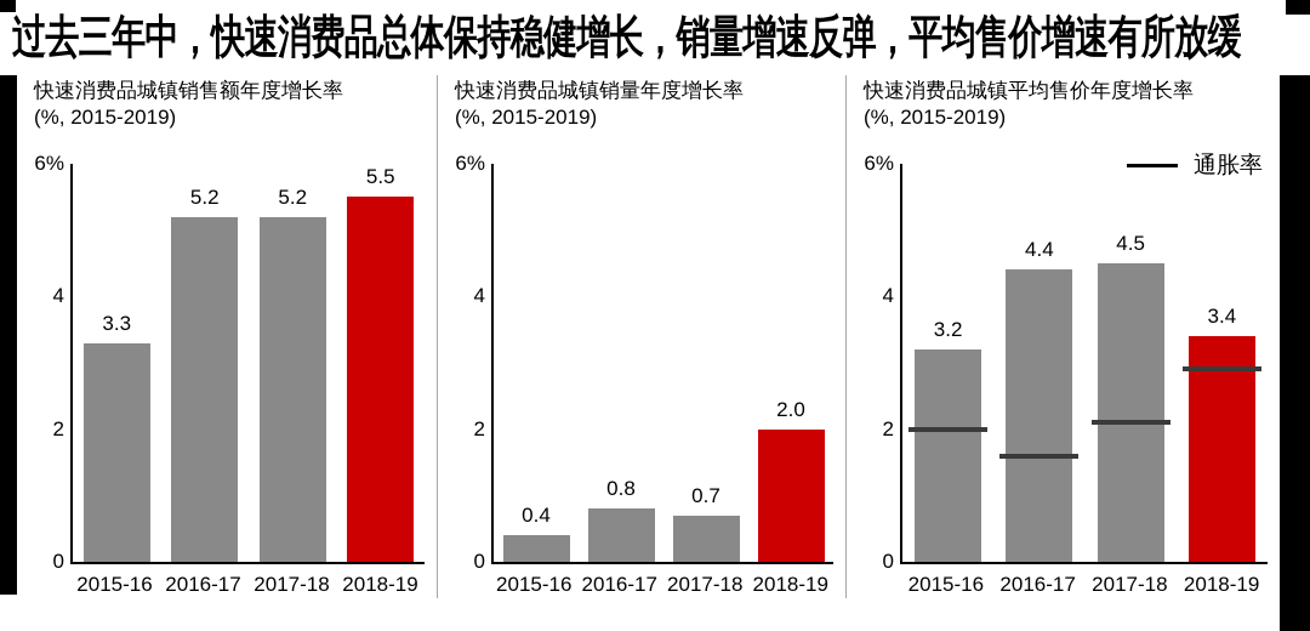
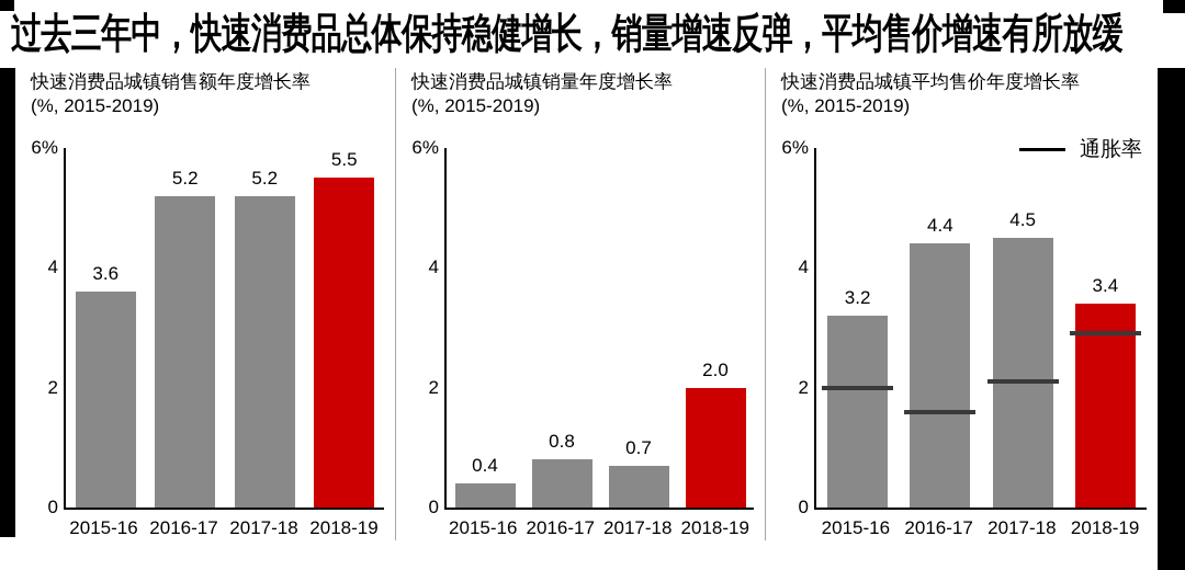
快速消费品城镇销售额年度增长率/2015-16: 3.3 -> 3.6
